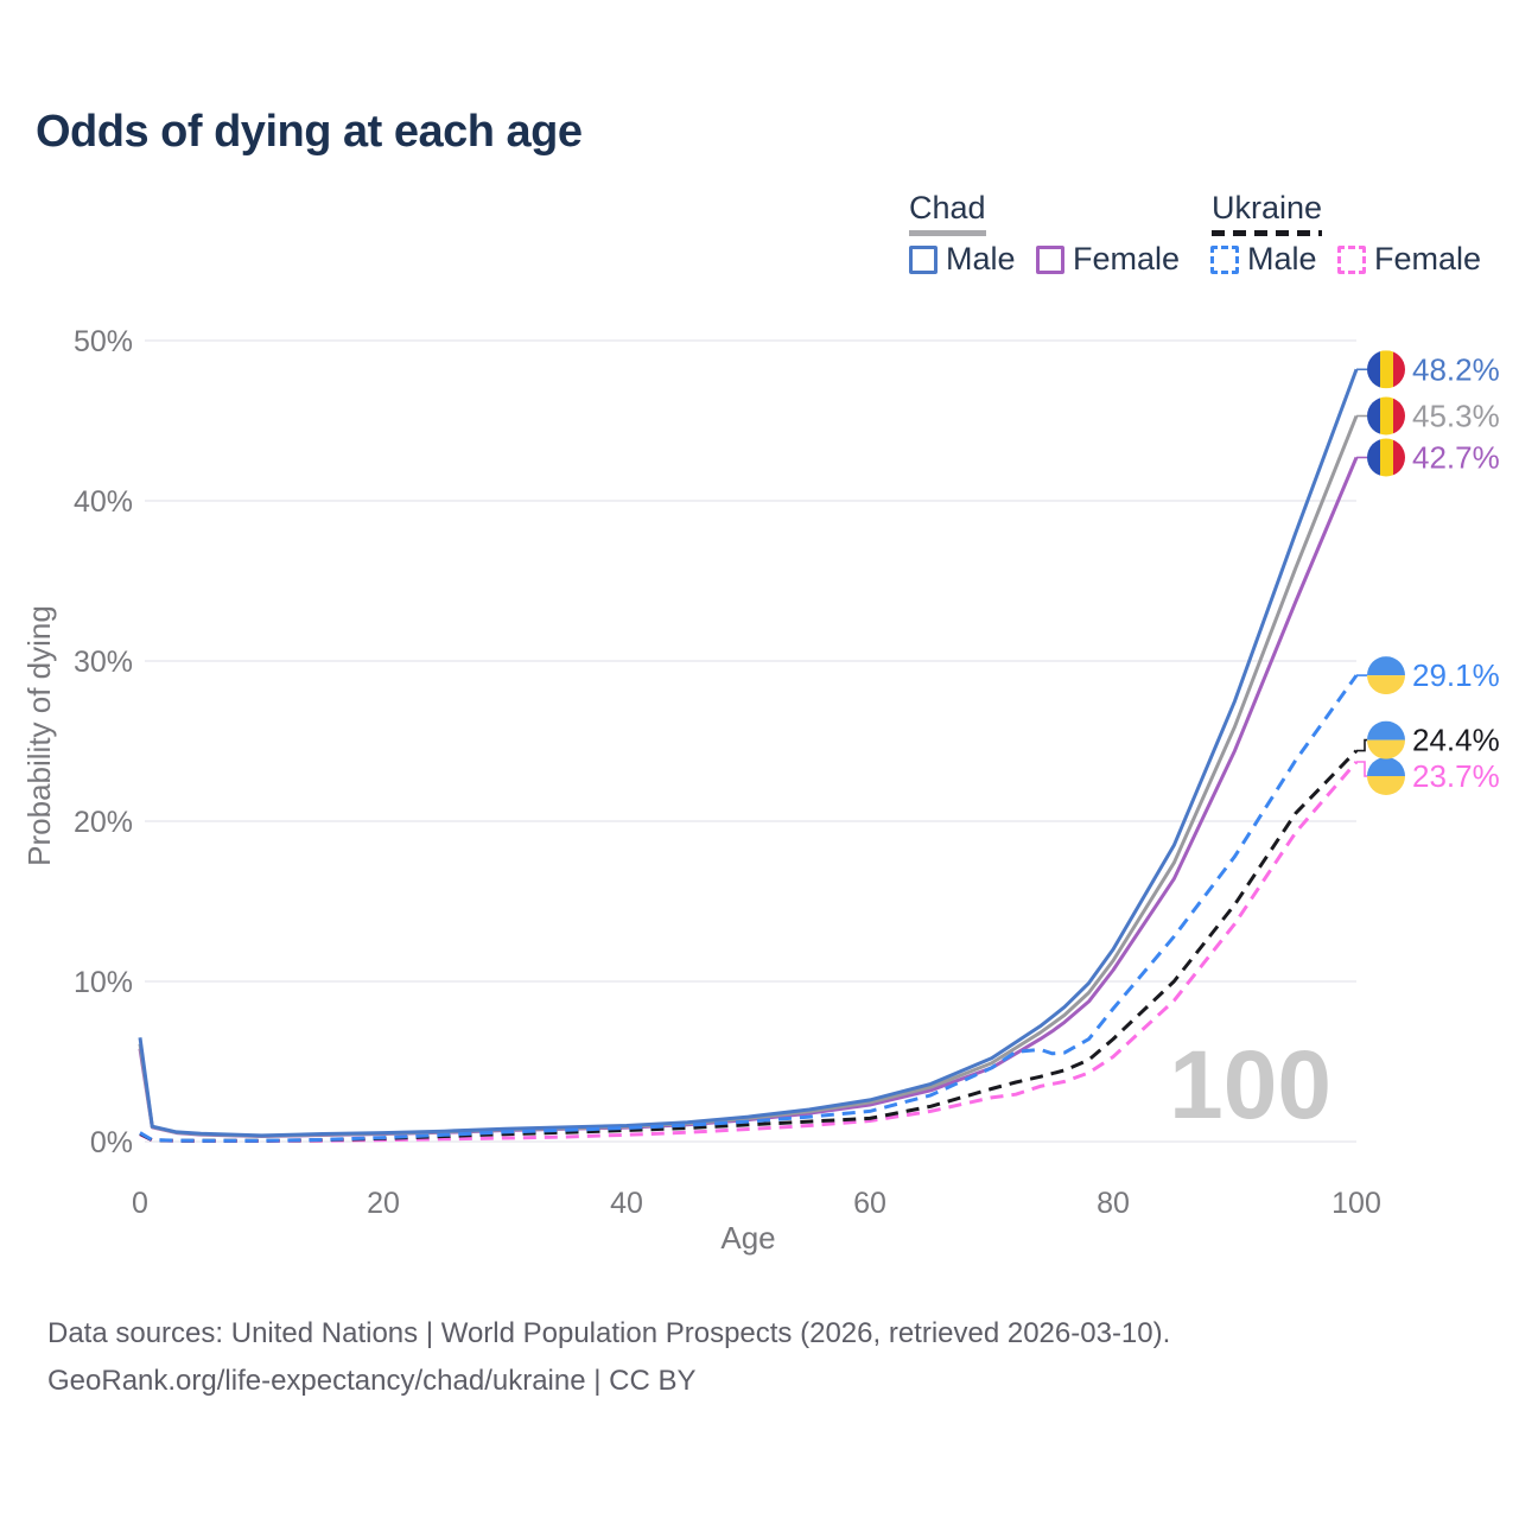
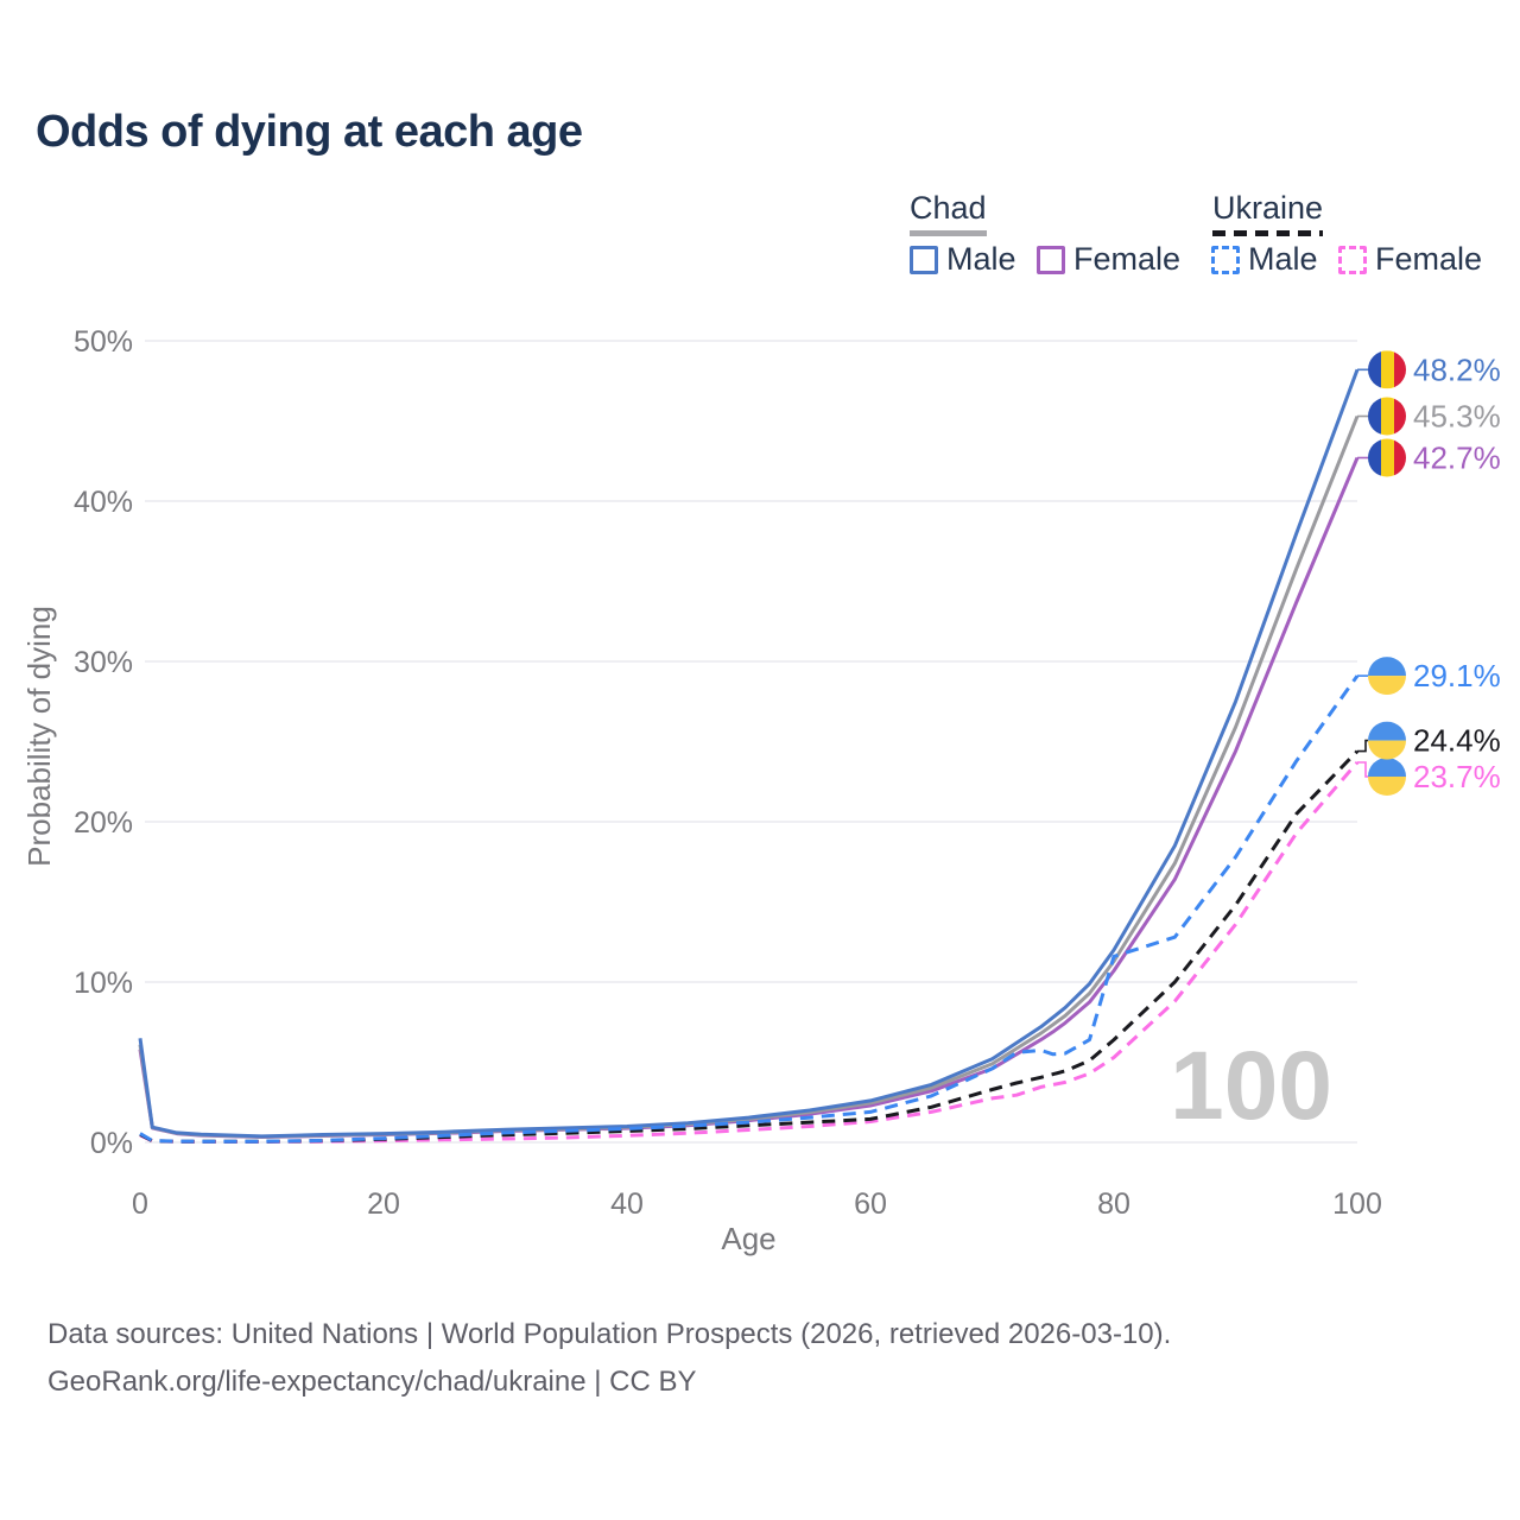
Ukraine Male/80: 8.3% -> 11.6%
